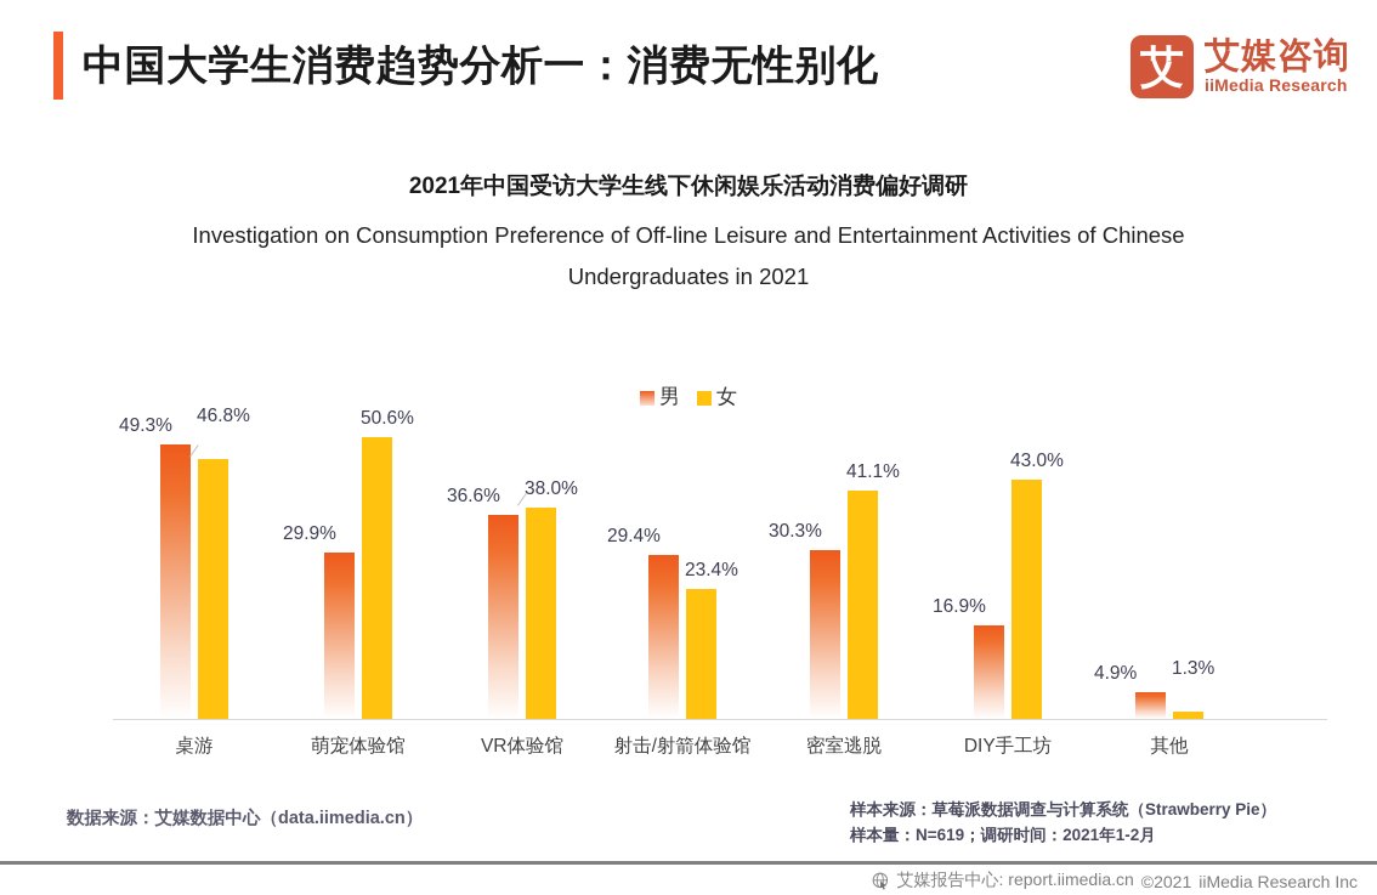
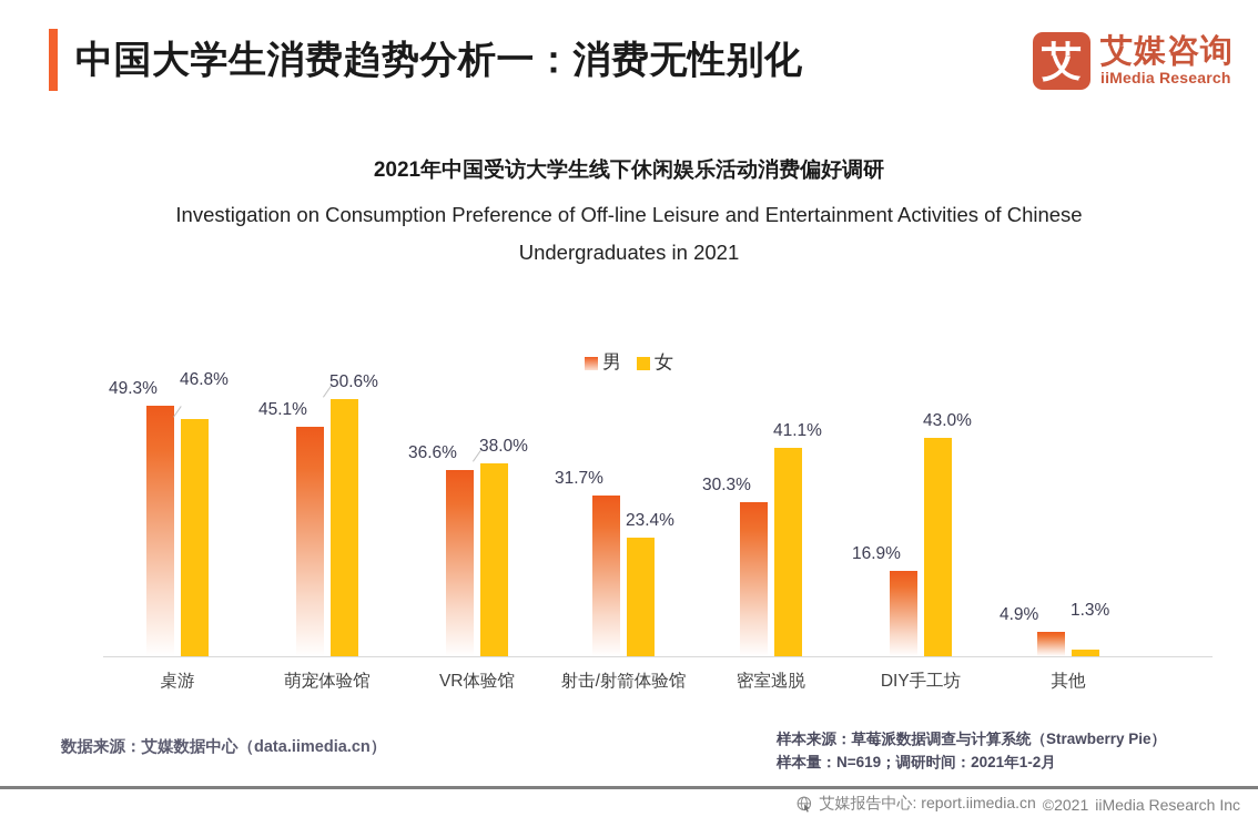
男/萌宠体验馆: 29.9% -> 45.1%
男/射击/射箭体验馆: 29.4% -> 31.7%
